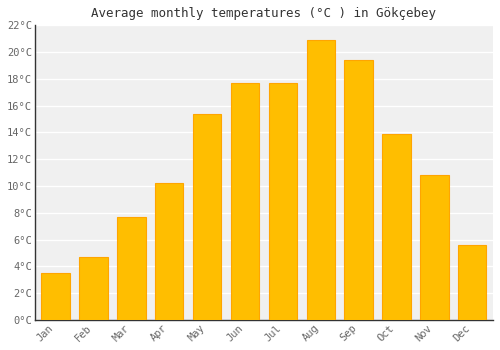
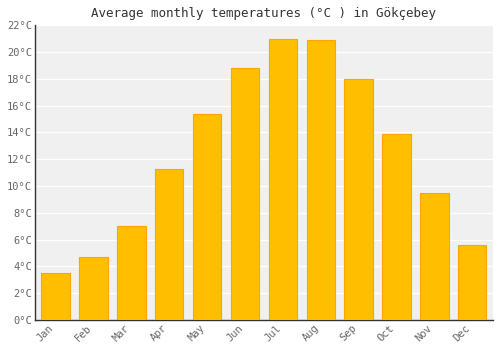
Mar: 7.7°C -> 7.0°C
Apr: 10.2°C -> 11.3°C
Jun: 17.7°C -> 18.8°C
Jul: 17.7°C -> 21.0°C
Sep: 19.4°C -> 18.0°C
Nov: 10.8°C -> 9.5°C
